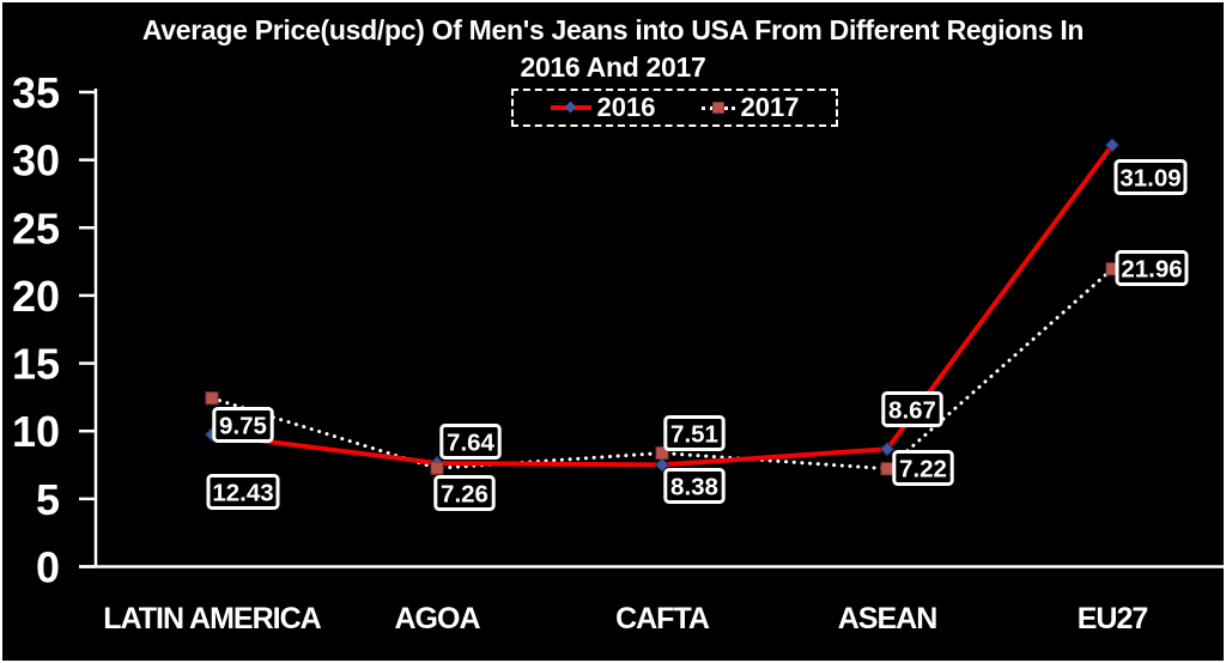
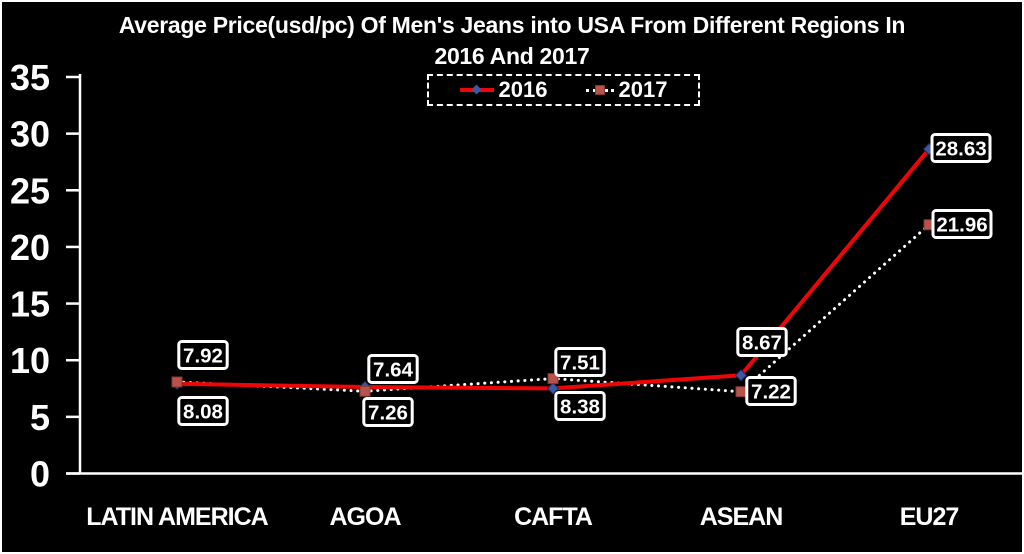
2016/LATIN AMERICA: 9.75 -> 7.92
2017/LATIN AMERICA: 12.43 -> 8.08
2016/EU27: 31.09 -> 28.63
